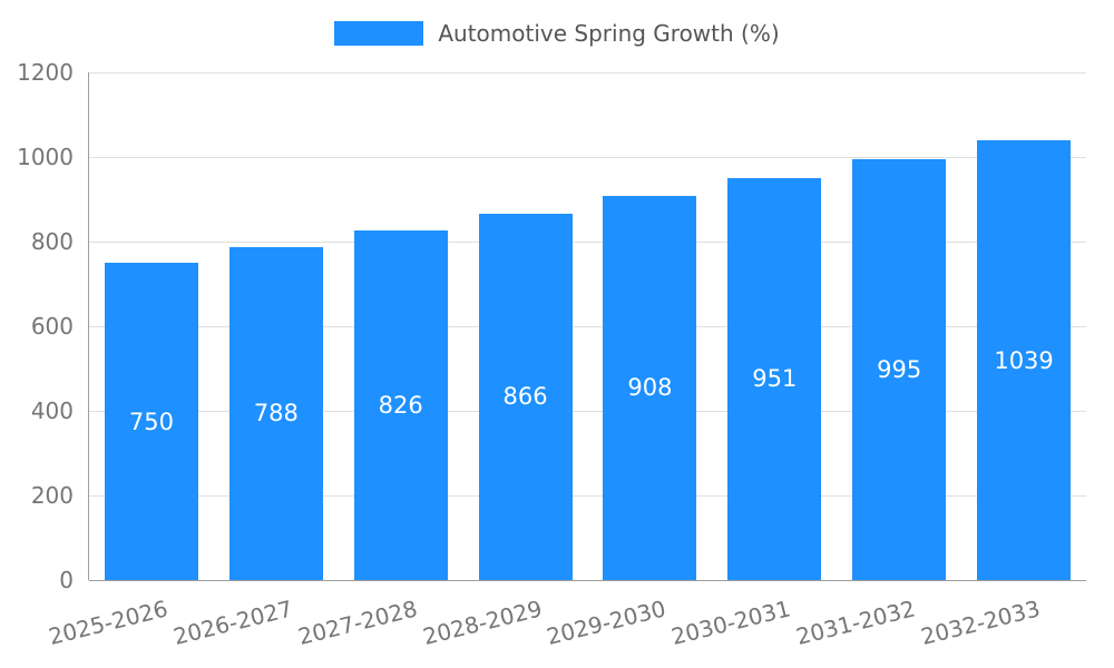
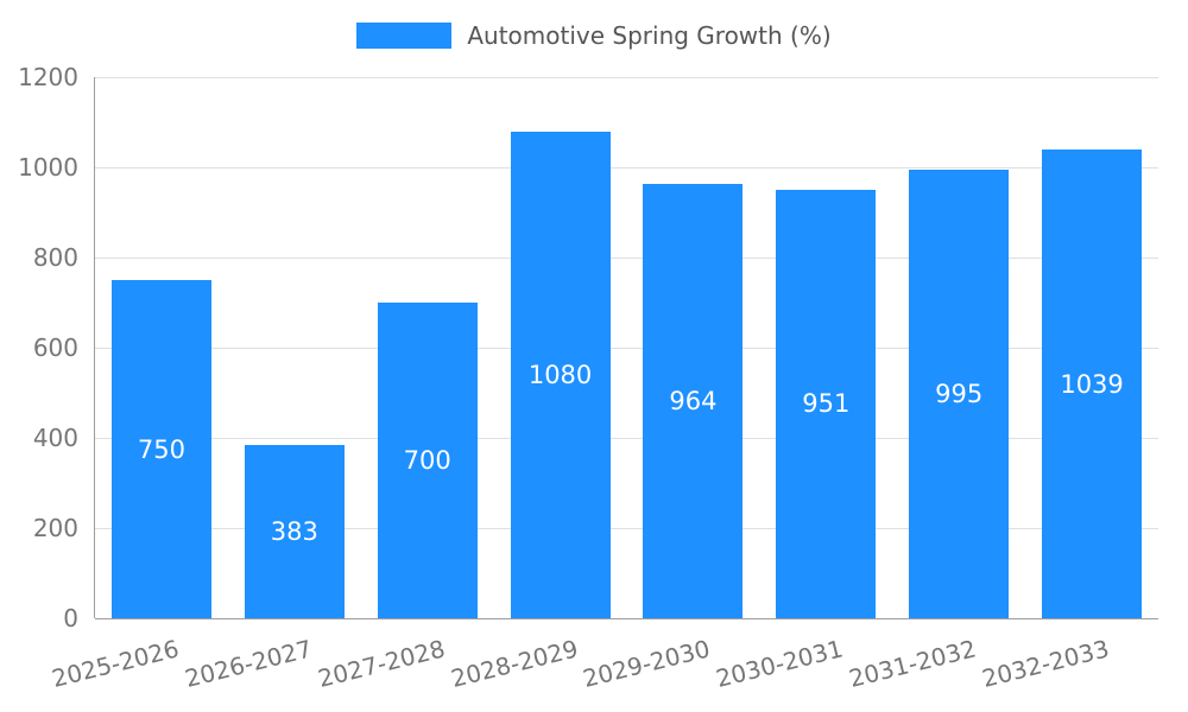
2026-2027: 788 -> 383
2027-2028: 826 -> 700
2028-2029: 866 -> 1080
2029-2030: 908 -> 964
